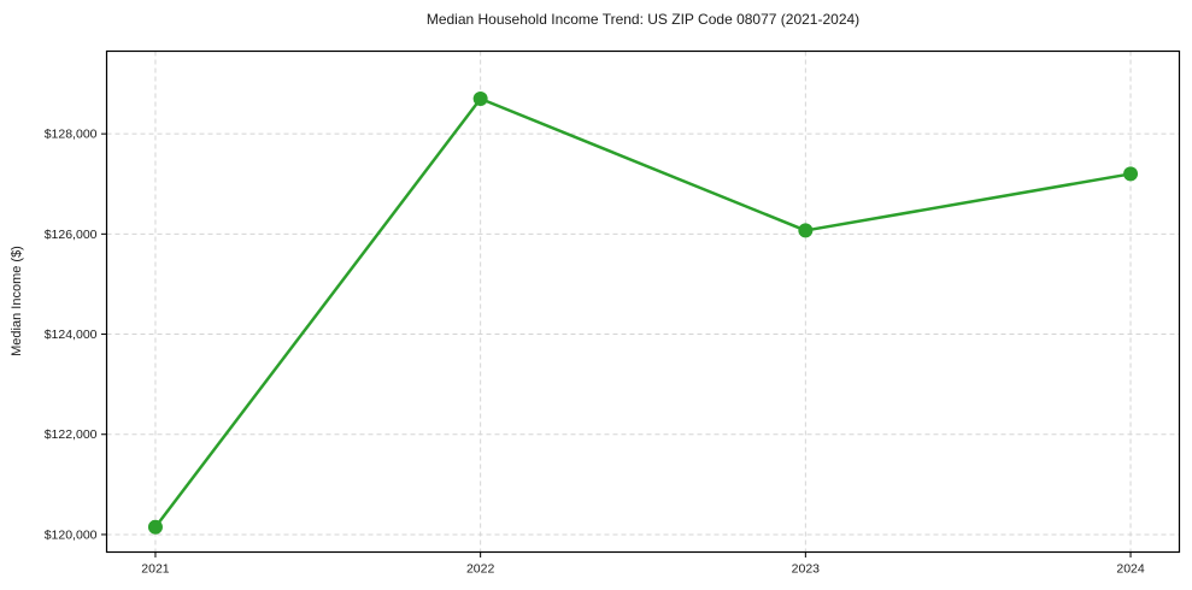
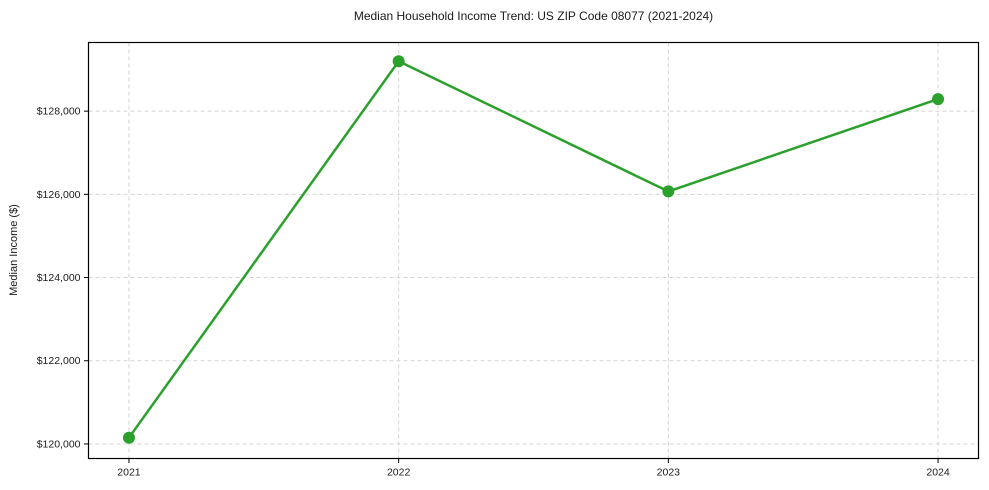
2022: $128700 -> $129200
2024: $127200 -> $128300
